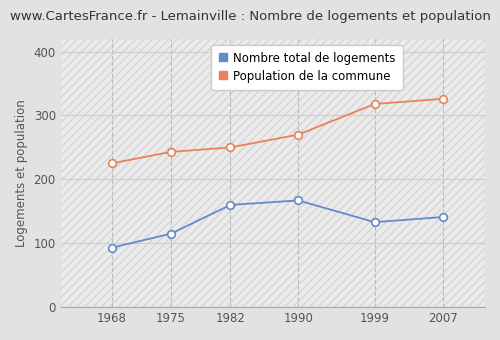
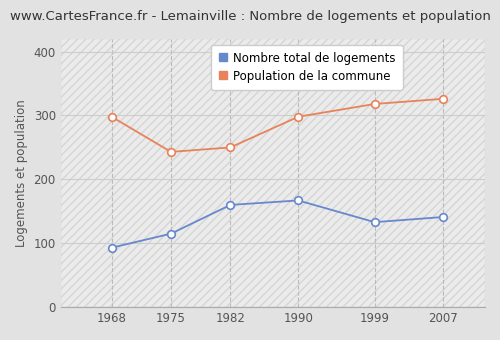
Population de la commune/1968: 225 -> 298
Population de la commune/1990: 270 -> 298
